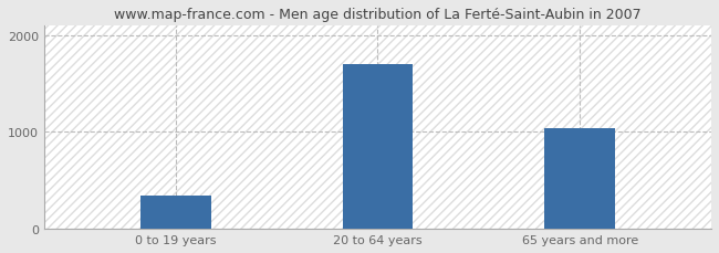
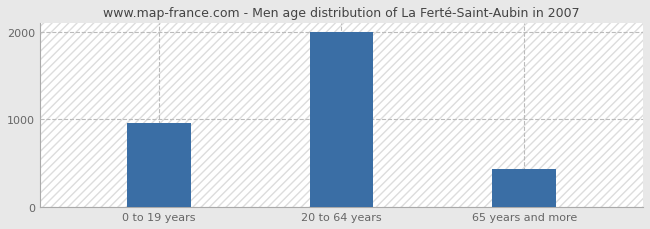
0 to 19 years: 340 -> 960
20 to 64 years: 1700 -> 2000
65 years and more: 1040 -> 430
